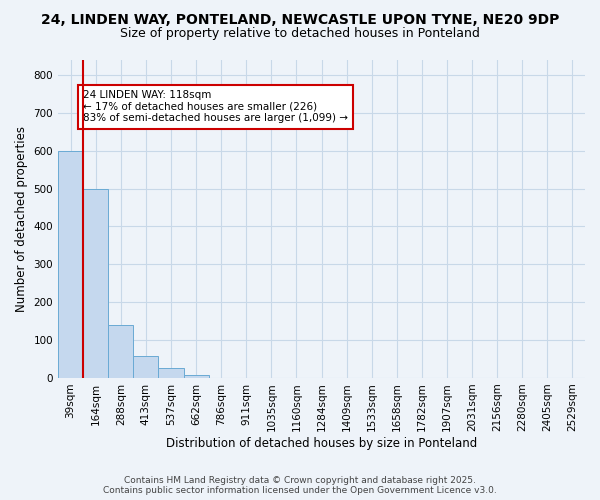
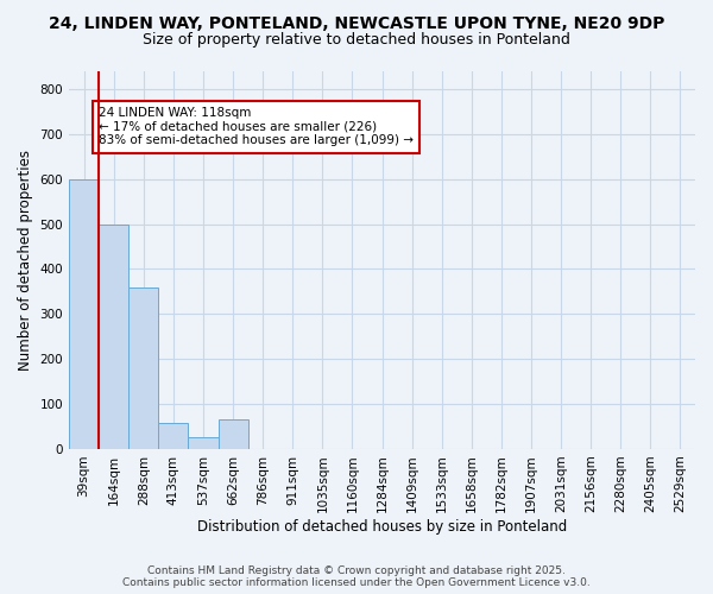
288sqm: 140 -> 360
662sqm: 7 -> 65
